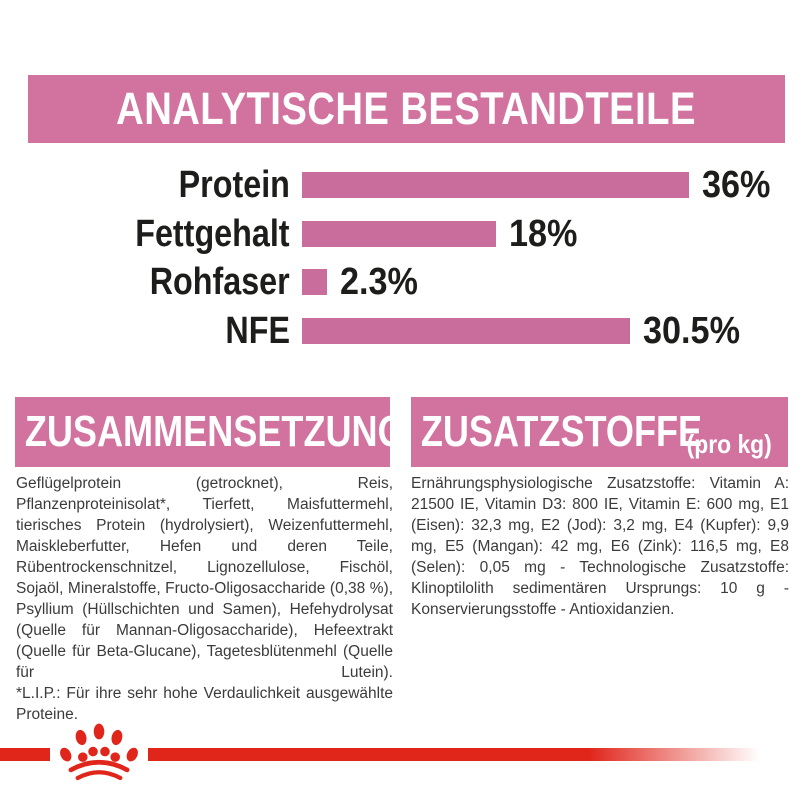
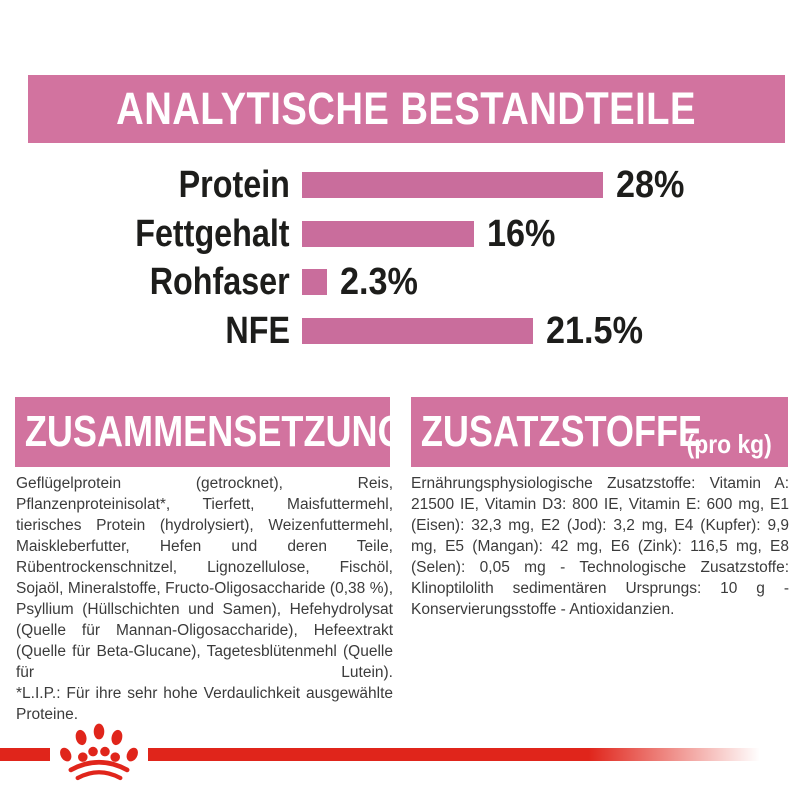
Protein: 36% -> 28%
Fettgehalt: 18% -> 16%
NFE: 30.5% -> 21.5%
